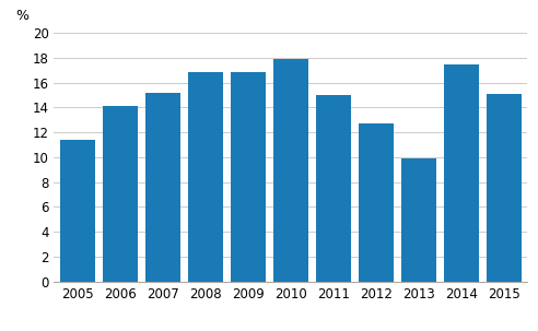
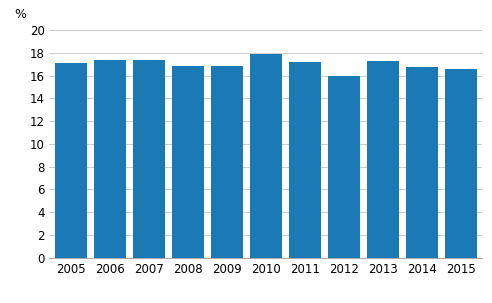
2005: 11.4 -> 17.1
2006: 14.1 -> 17.4
2007: 15.2 -> 17.4
2011: 15.0 -> 17.2
2012: 12.7 -> 16.0
2013: 9.9 -> 17.3
2014: 17.5 -> 16.8
2015: 15.1 -> 16.6
